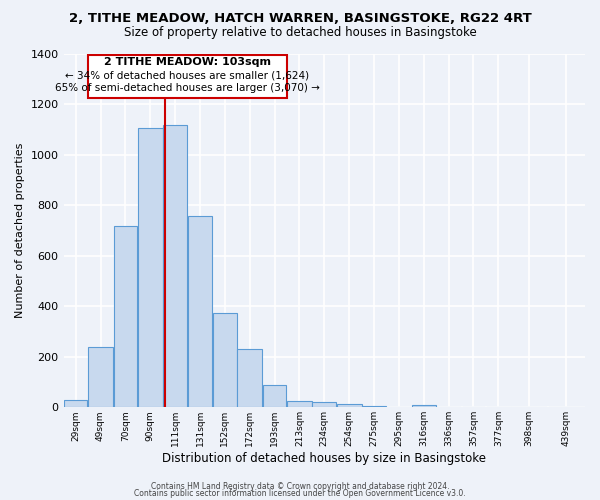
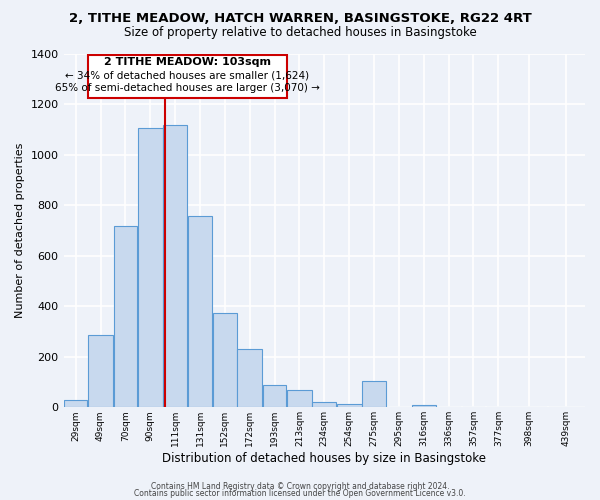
49sqm: 240 -> 285
213sqm: 25 -> 70
275sqm: 5 -> 105
